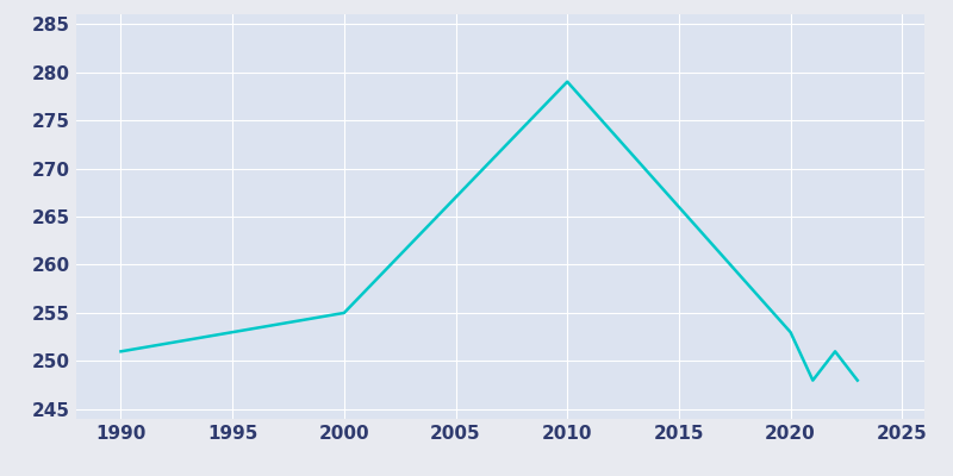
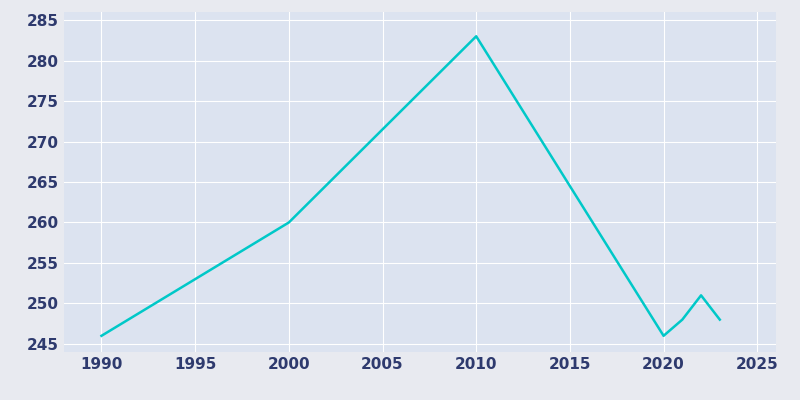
1990: 251 -> 246
2000: 255 -> 260
2010: 279 -> 283
2020: 253 -> 246
